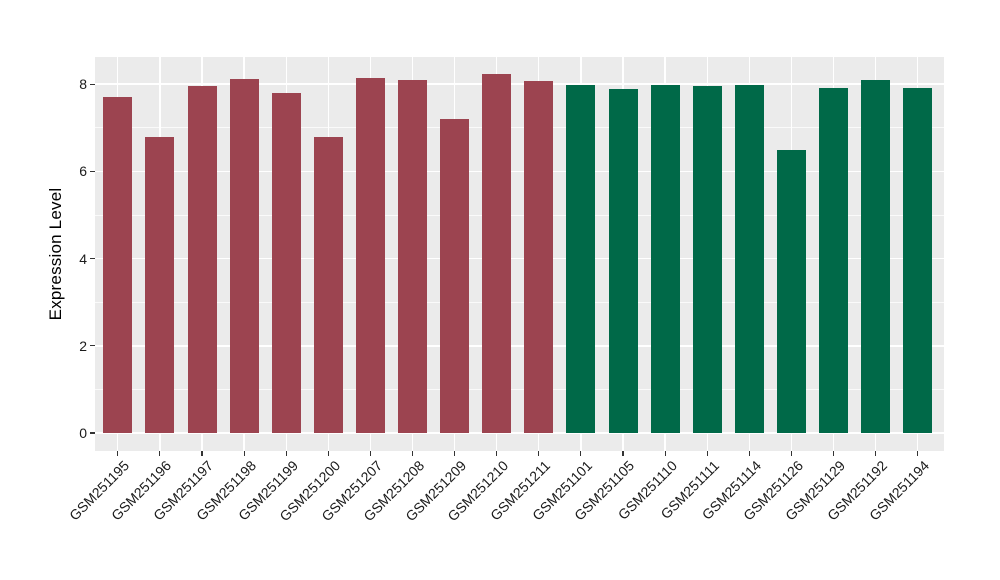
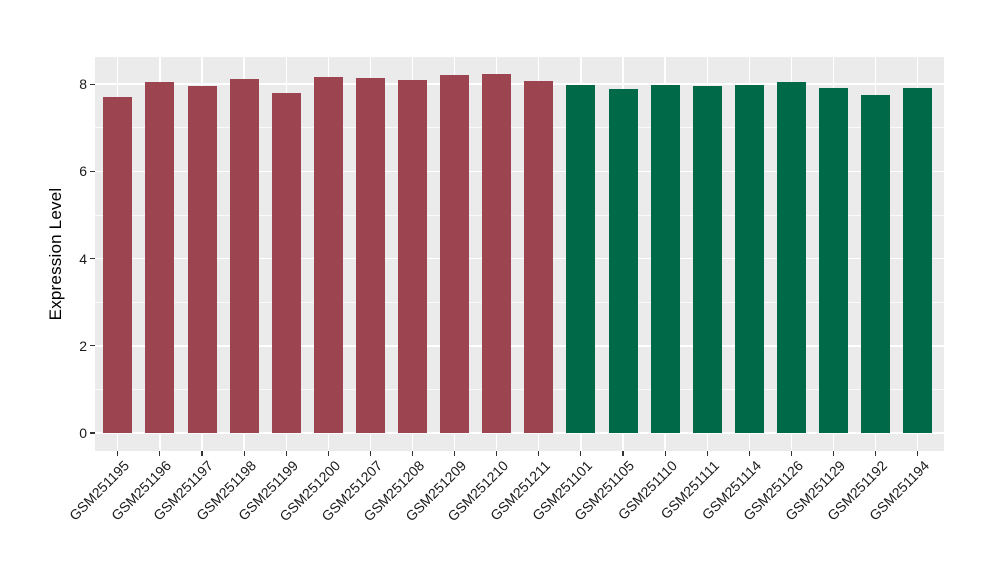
GSM251196: 6.8 -> 8.0
GSM251200: 6.8 -> 8.2
GSM251209: 7.2 -> 8.2
GSM251126: 6.5 -> 8.0
GSM251192: 8.1 -> 7.8
